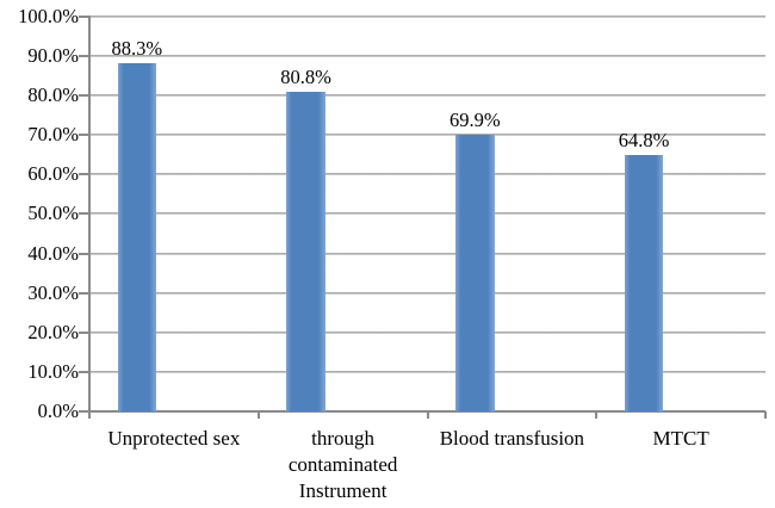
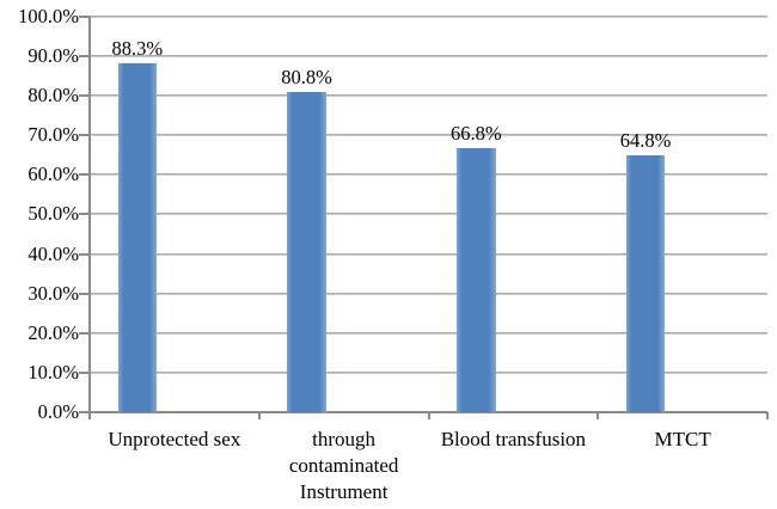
Blood transfusion: 69.9% -> 66.8%
